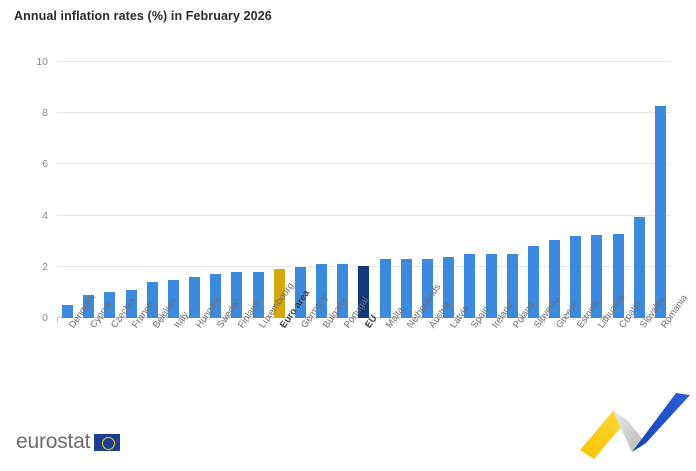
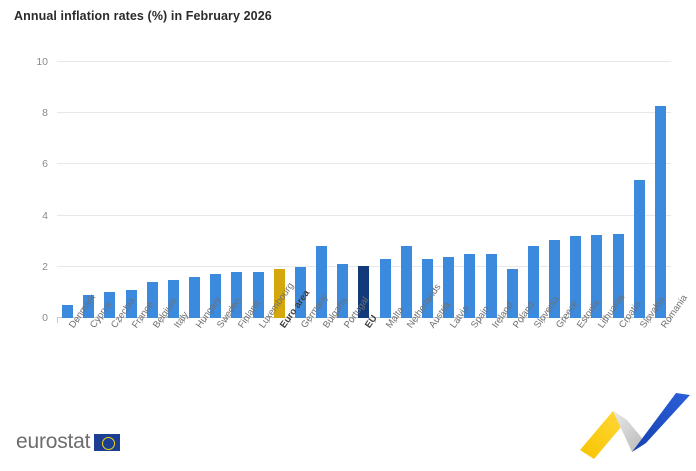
Bulgaria: 2.1 -> 2.8
Netherlands: 2.3 -> 2.8
Poland: 2.5 -> 1.9
Slovakia: 4.0 -> 5.4
